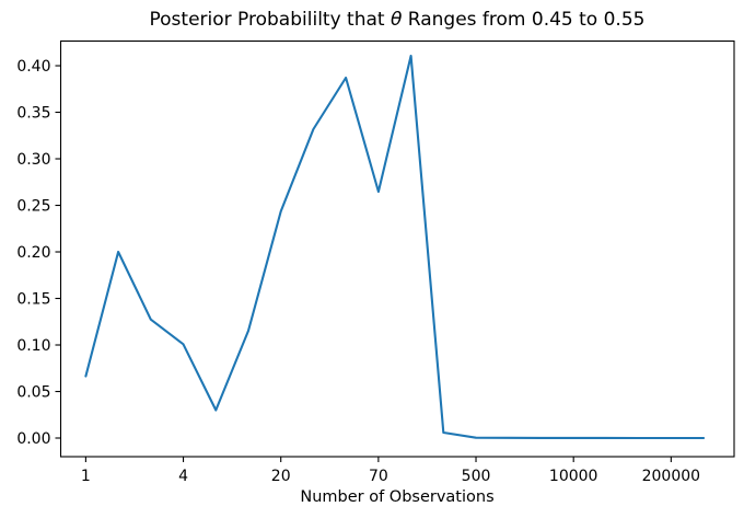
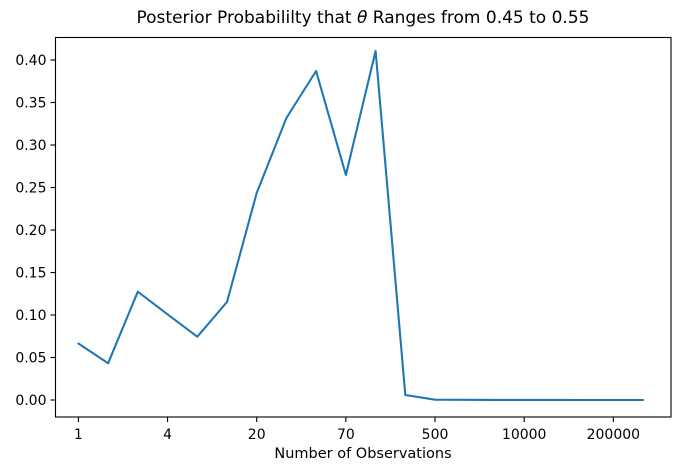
1: 0.20 -> 0.04
4: 0.03 -> 0.07
